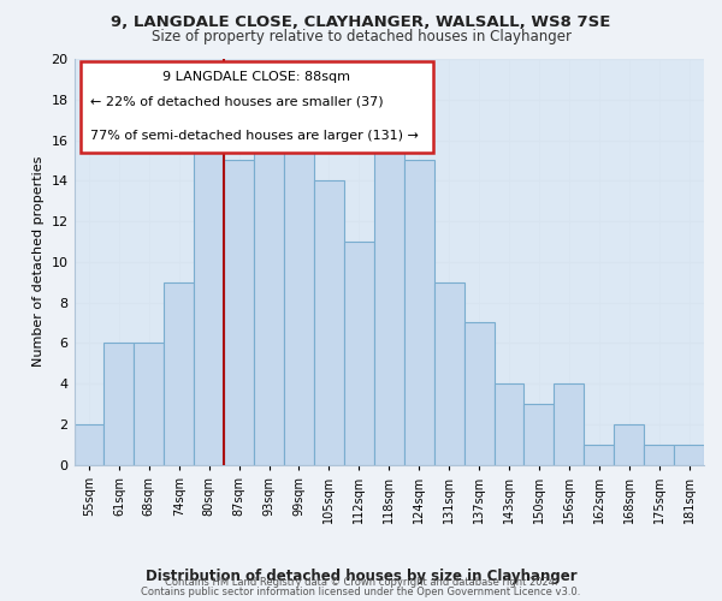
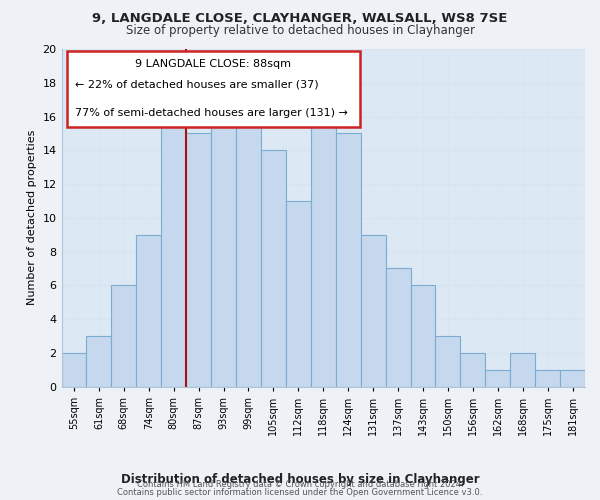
61sqm: 6 -> 3
143sqm: 4 -> 6
156sqm: 4 -> 2
